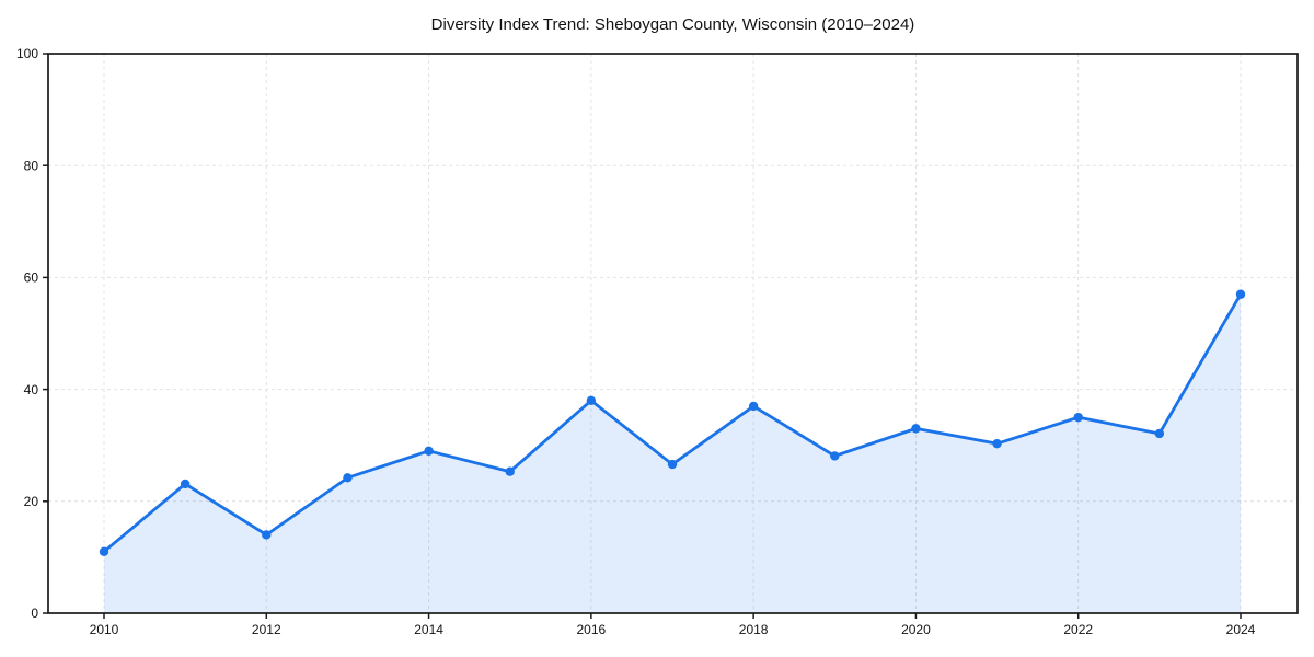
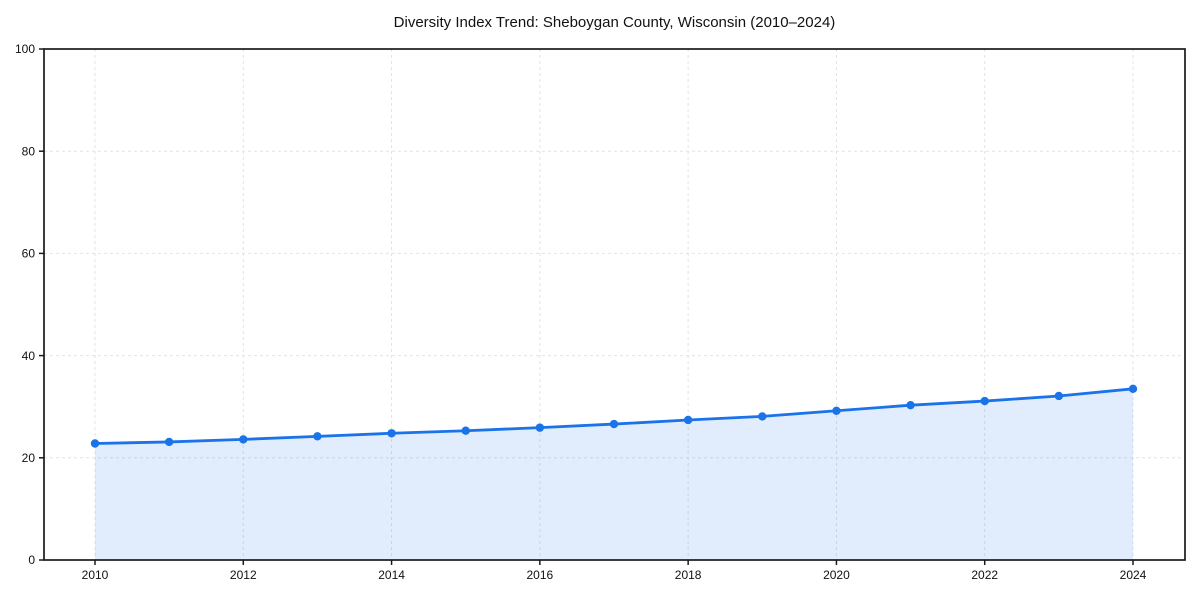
2010: 11 -> 23
2012: 14 -> 24
2014: 29 -> 25
2016: 38 -> 26
2018: 37 -> 27
2020: 33 -> 29
2022: 35 -> 31
2024: 57 -> 34
